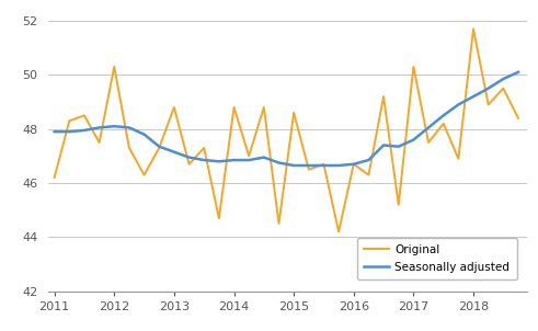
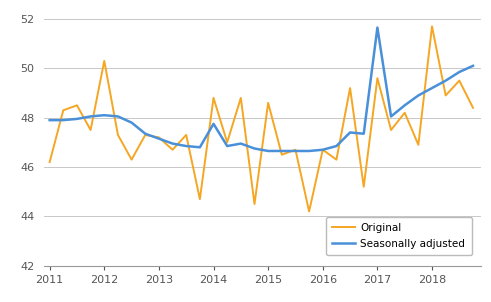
Original/2013: 48.8 -> 47.2
Seasonally adjusted/2014: 46.85 -> 47.75
Original/2017: 50.3 -> 49.6
Seasonally adjusted/2017: 47.60 -> 51.65
